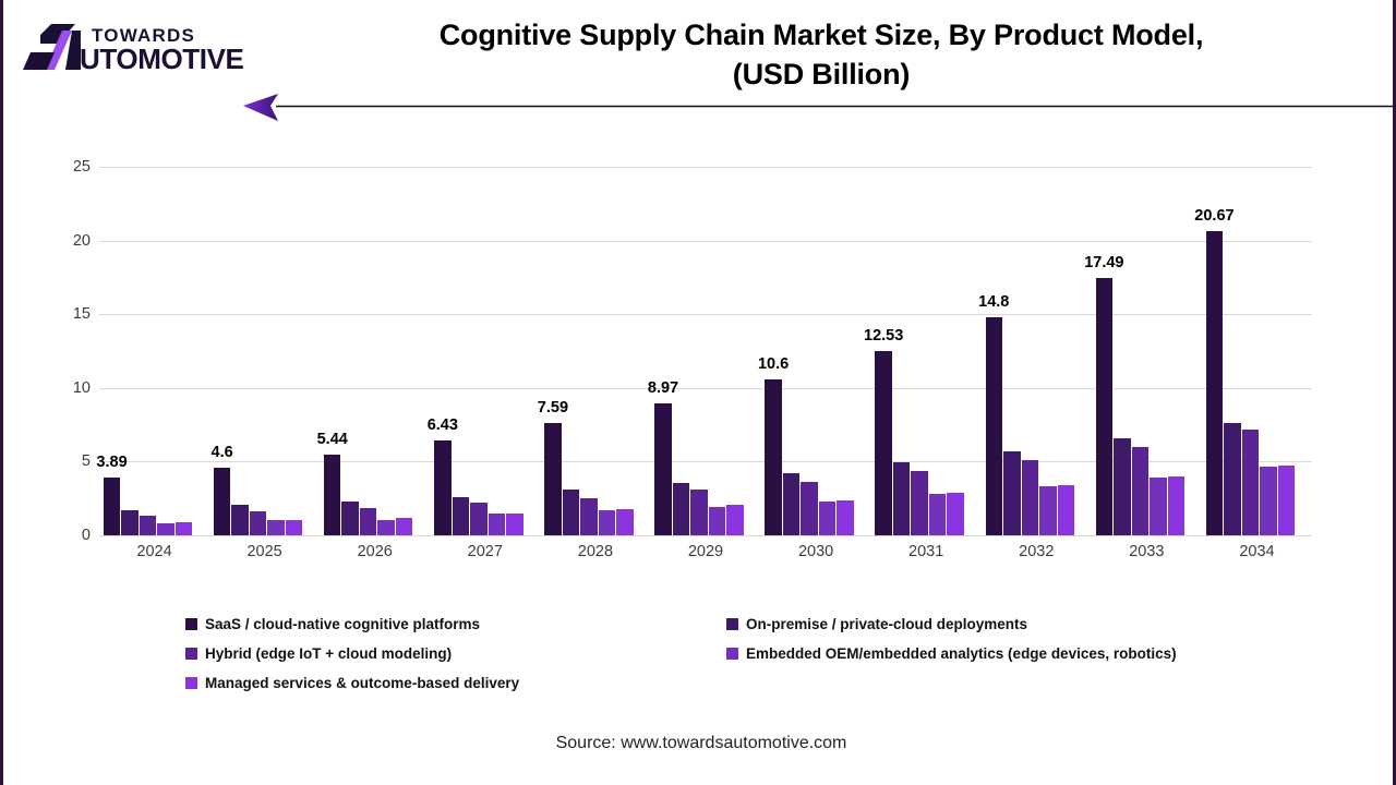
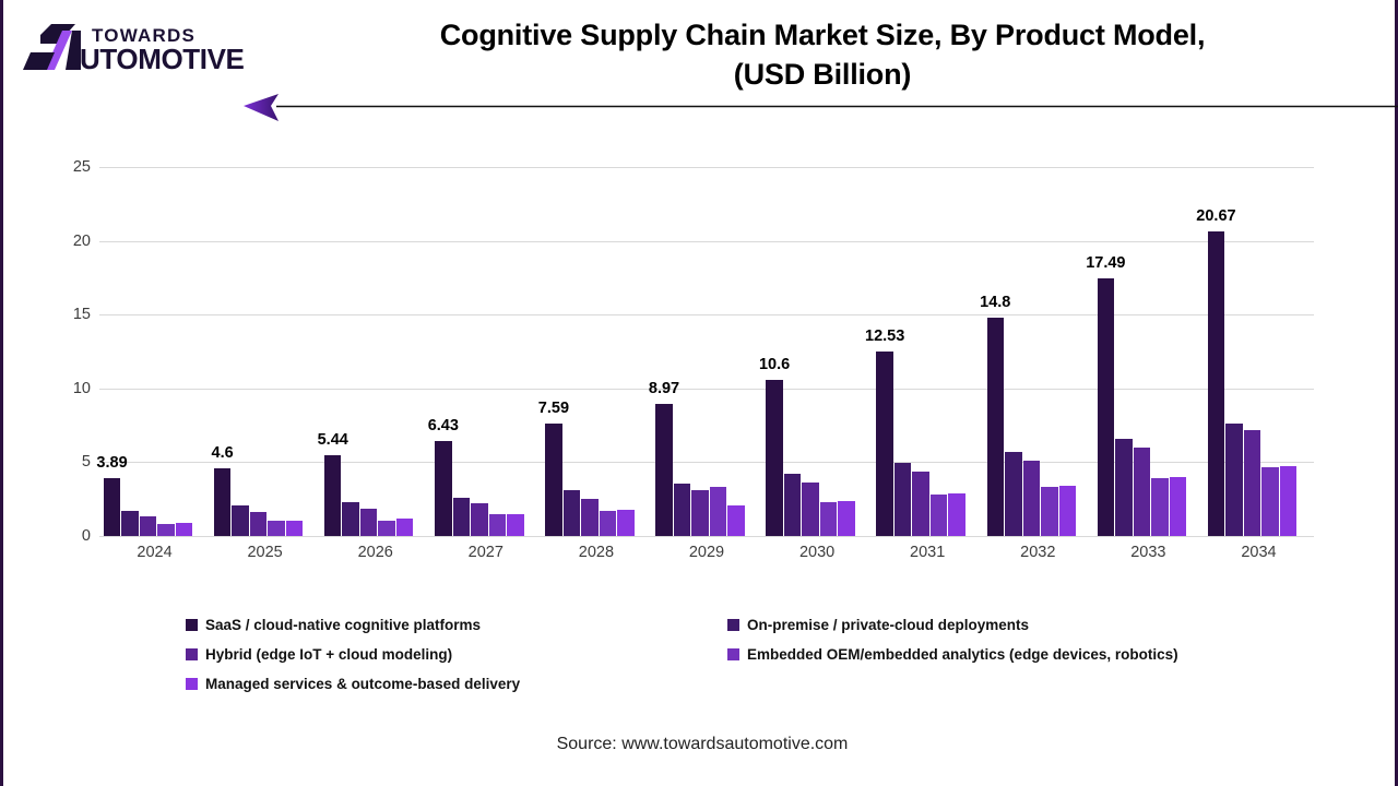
Embedded OEM/embedded analytics (edge devices, robotics)/2029: 1.9 -> 3.3
